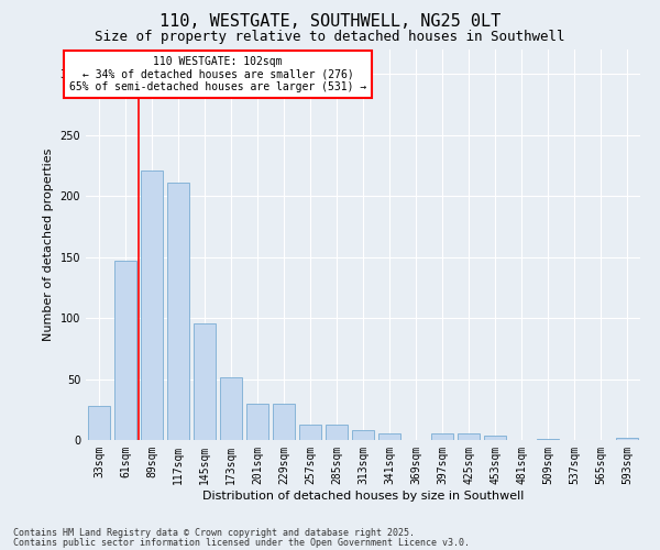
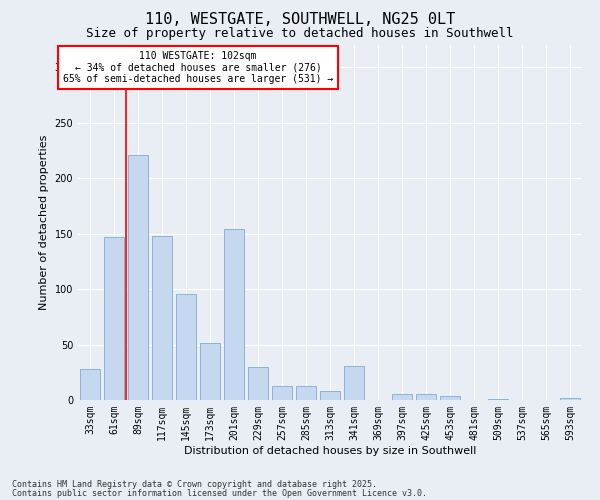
117sqm: 211 -> 148
201sqm: 30 -> 154
341sqm: 5 -> 31
